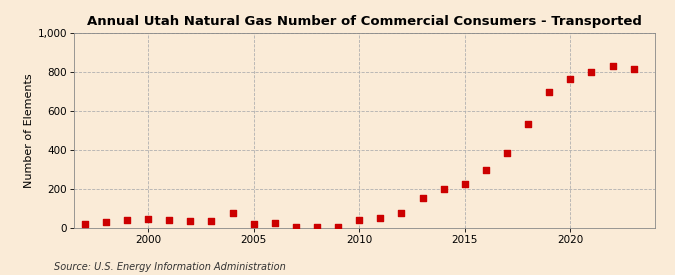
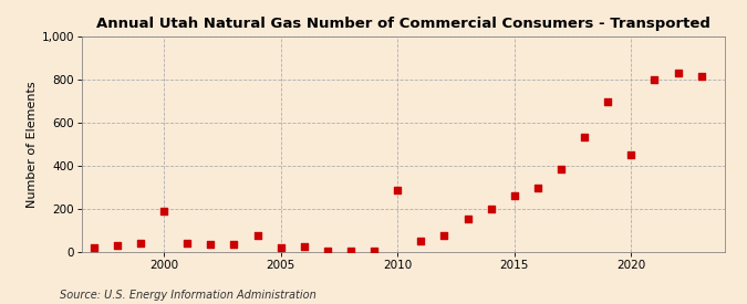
2000: 40 -> 190
2010: 40 -> 290
2015: 220 -> 260
2020: 760 -> 450
